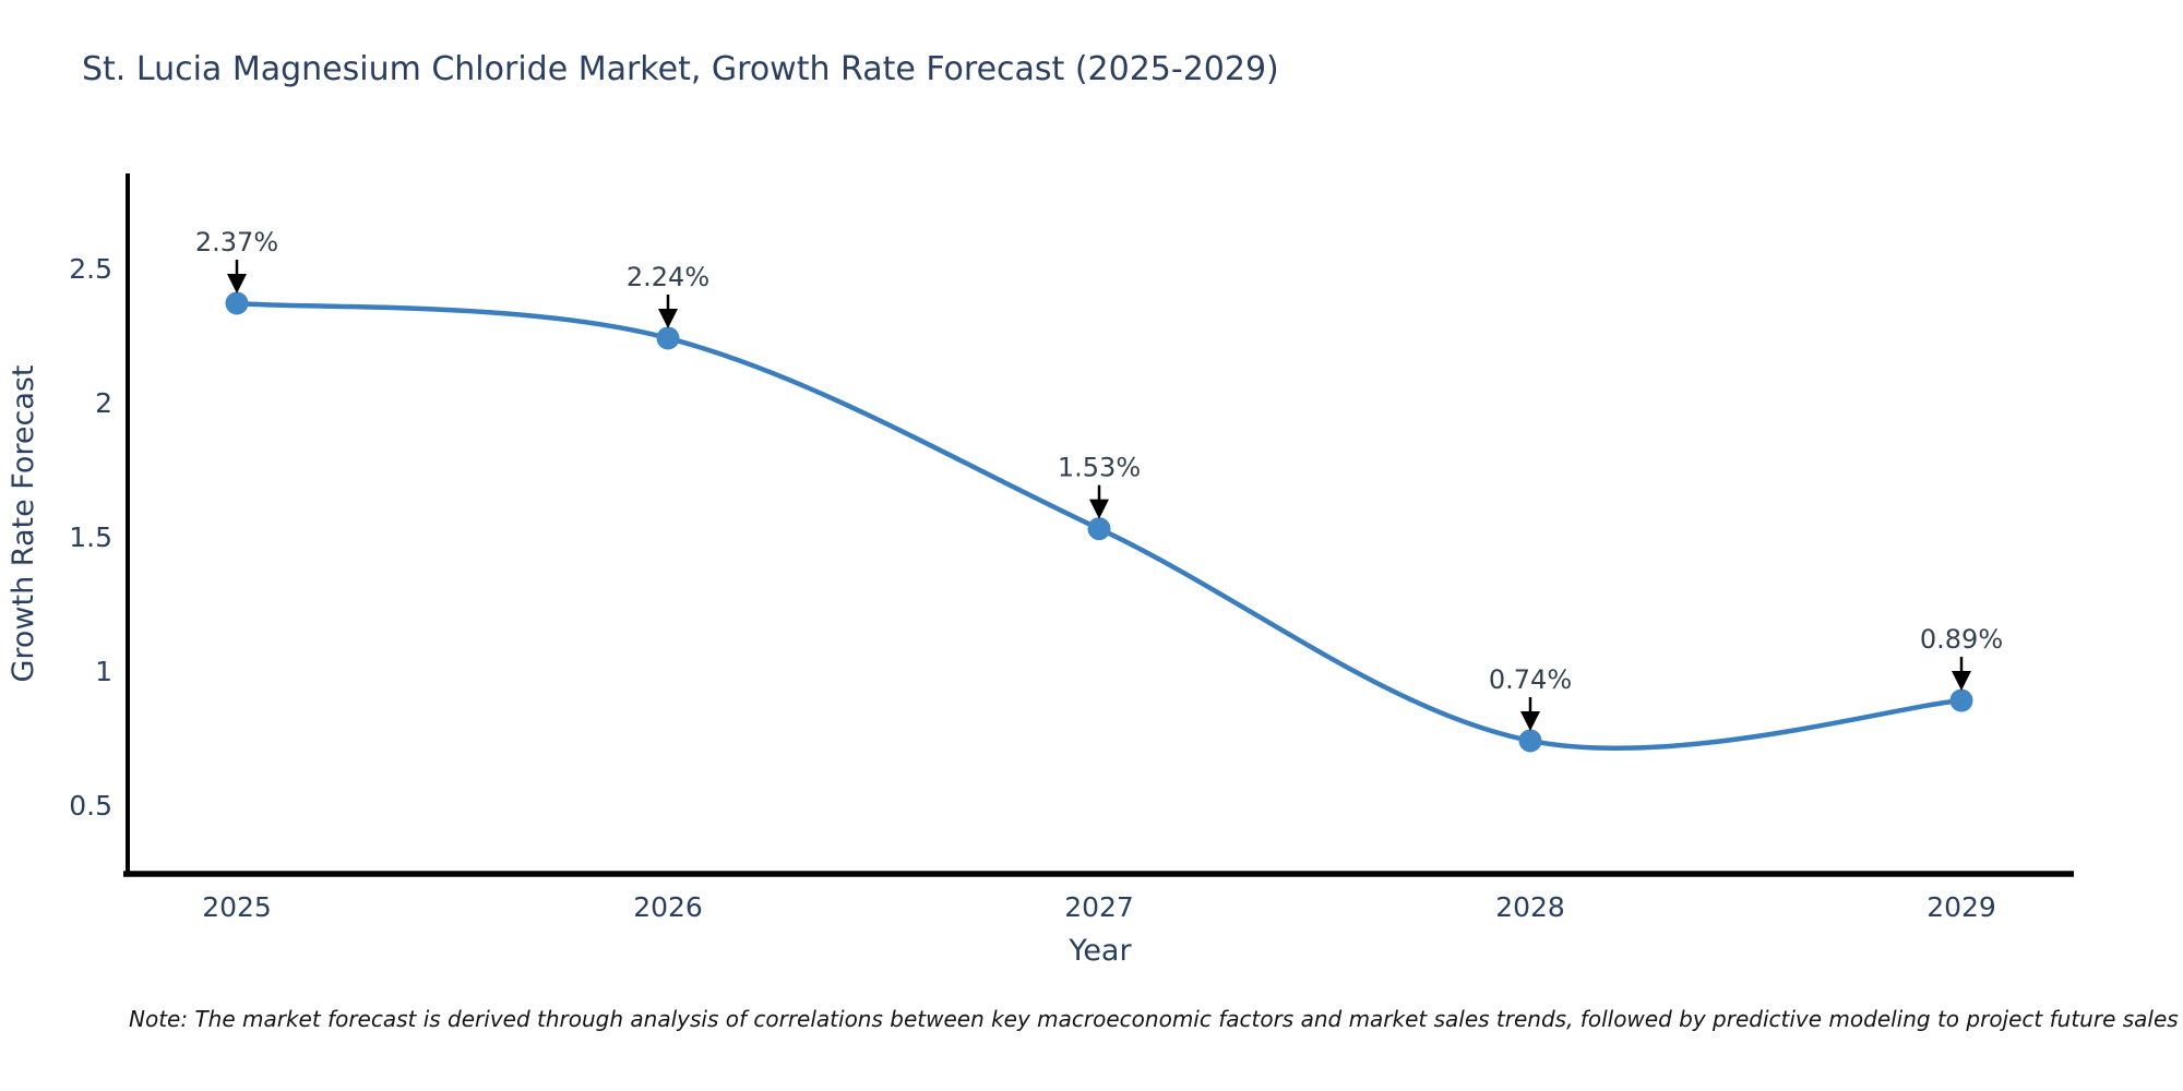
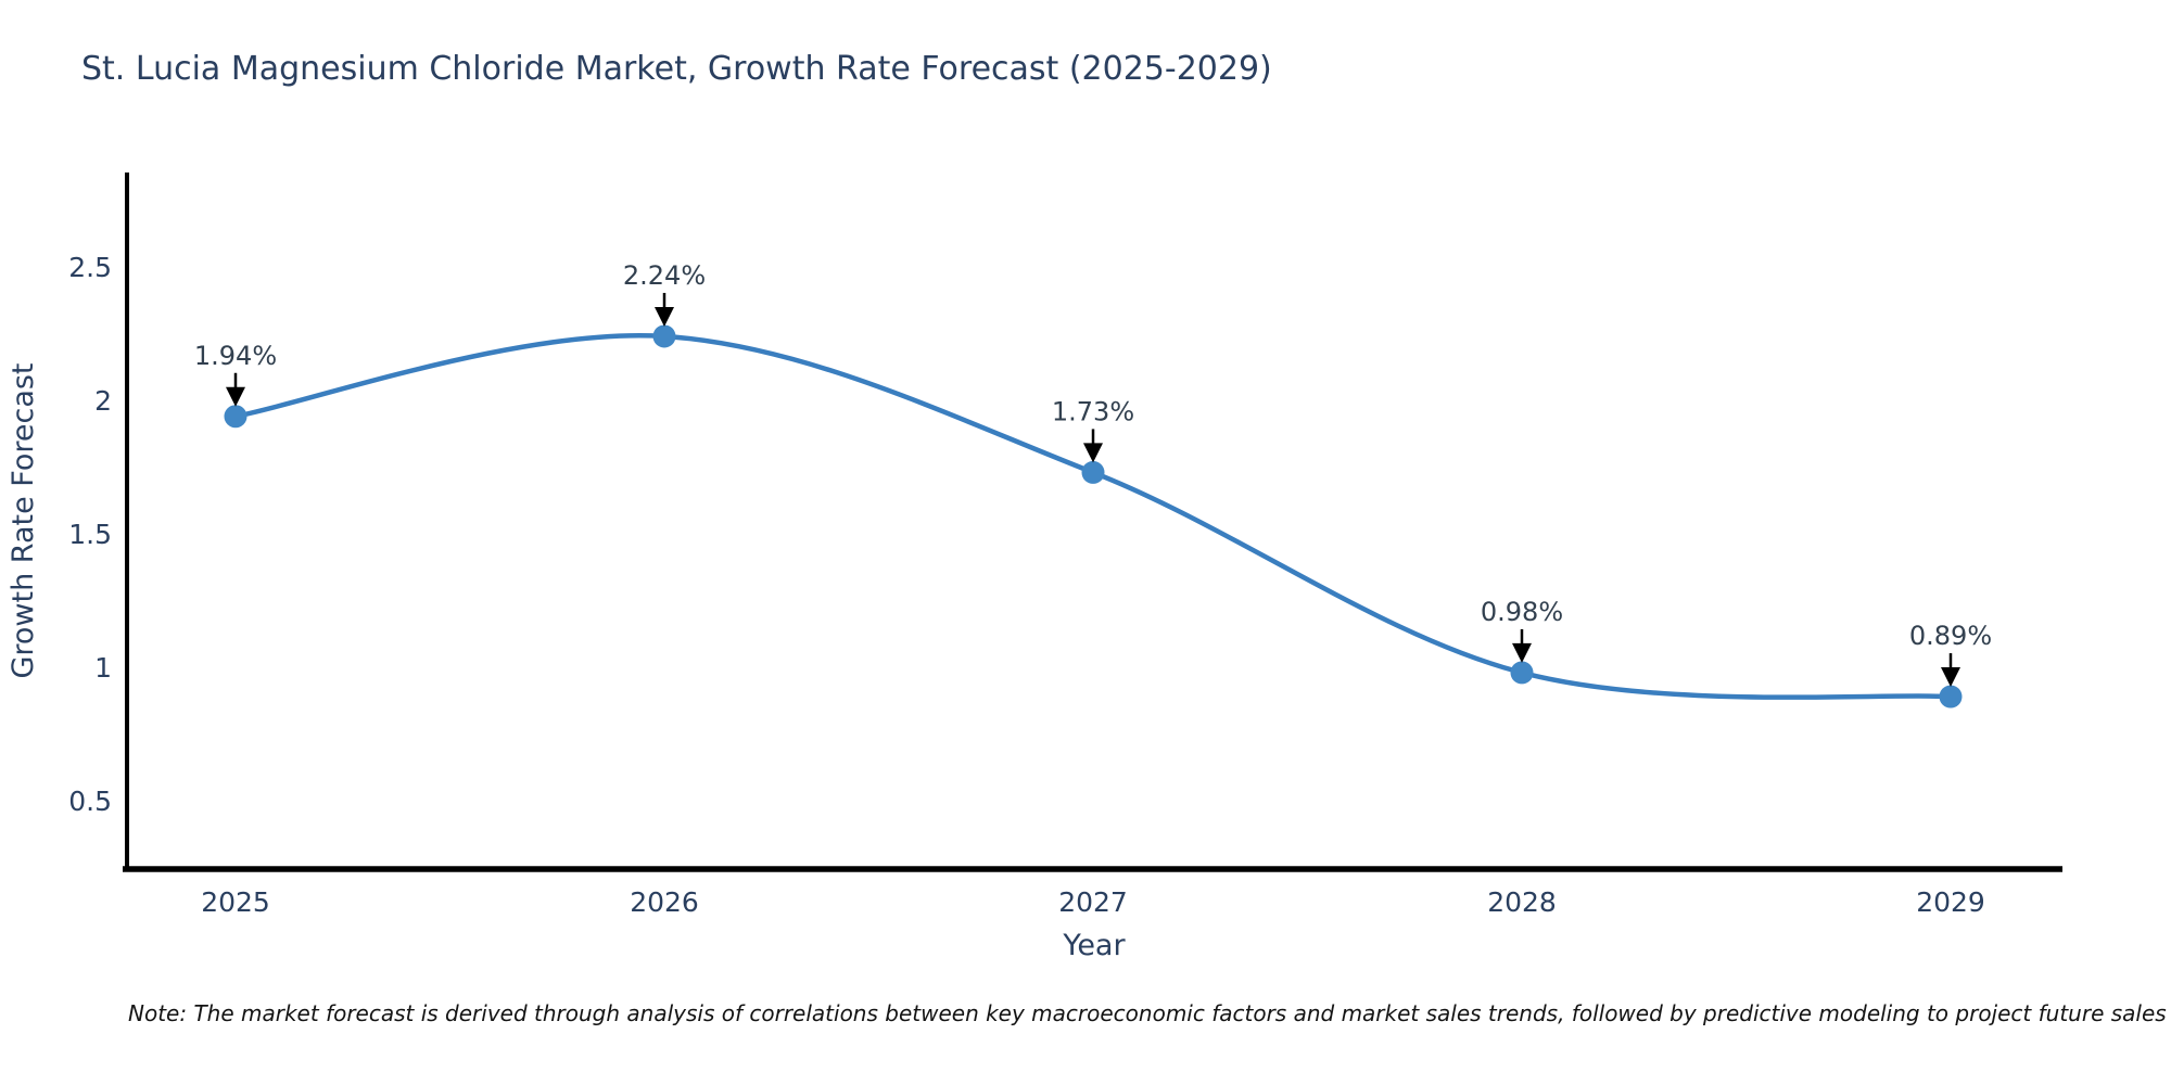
2025: 2.37% -> 1.94%
2027: 1.53% -> 1.73%
2028: 0.74% -> 0.98%
